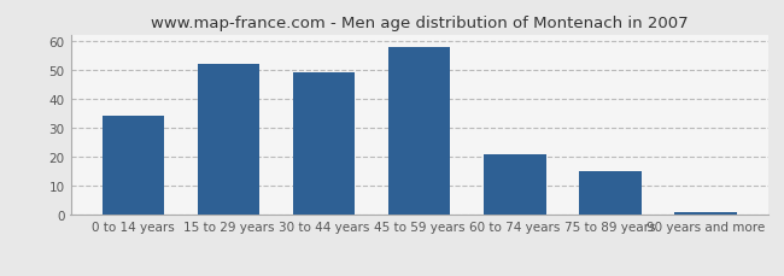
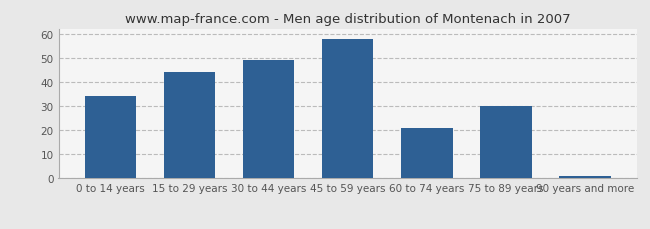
15 to 29 years: 52 -> 44
75 to 89 years: 15 -> 30
